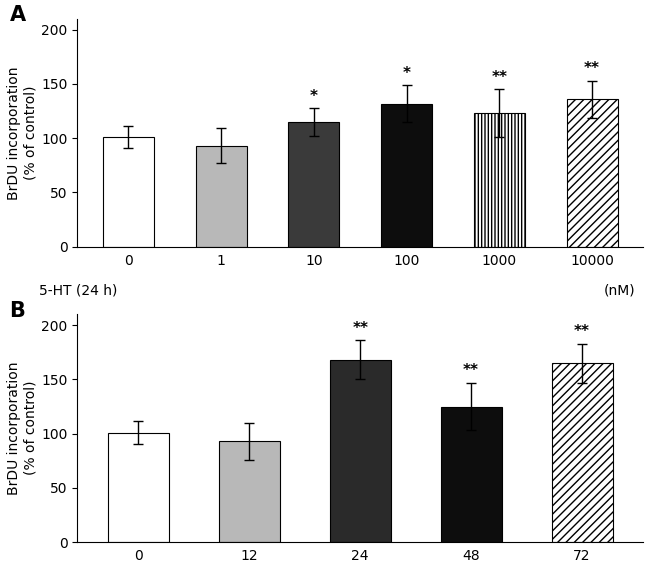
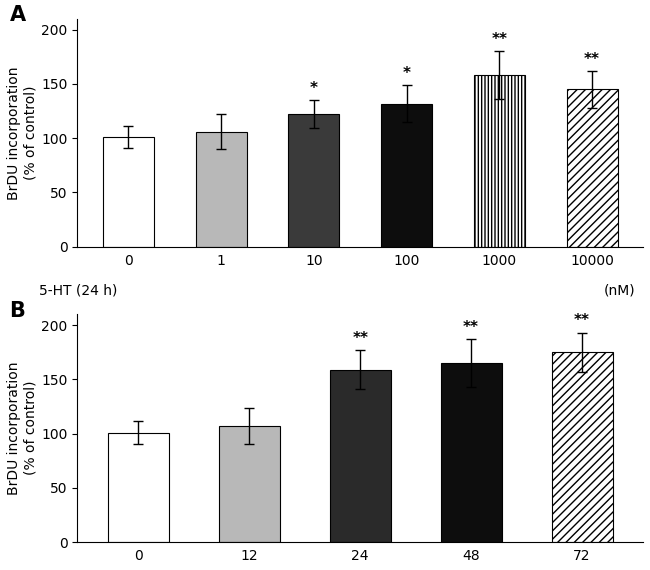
1: 93 -> 106
10: 115 -> 122
1000: 123 -> 158
10000: 136 -> 145
12: 93 -> 107
24: 168 -> 159
48: 125 -> 165
72: 165 -> 175
